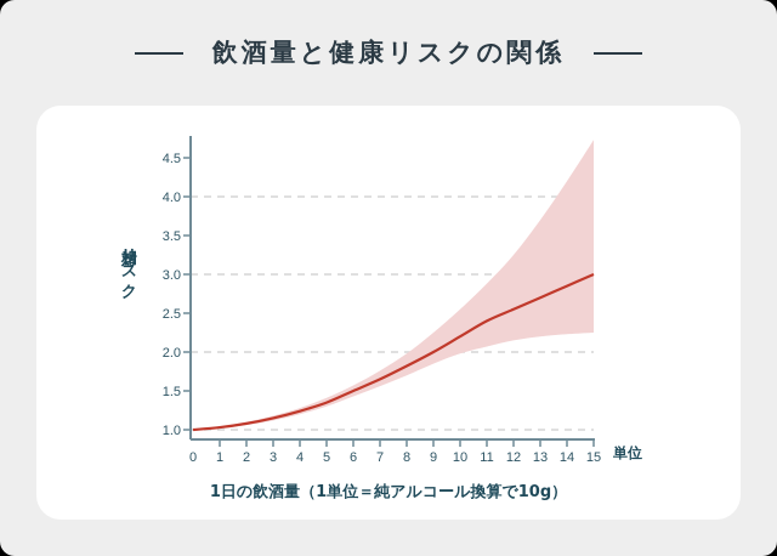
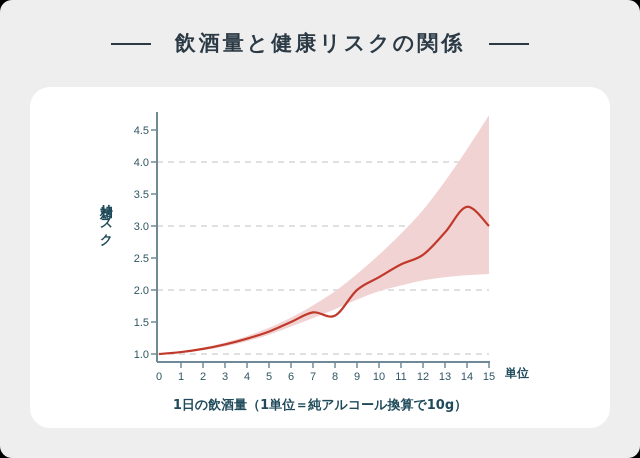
8: 1.8 -> 1.6
13: 2.7 -> 2.9
14: 2.9 -> 3.3
